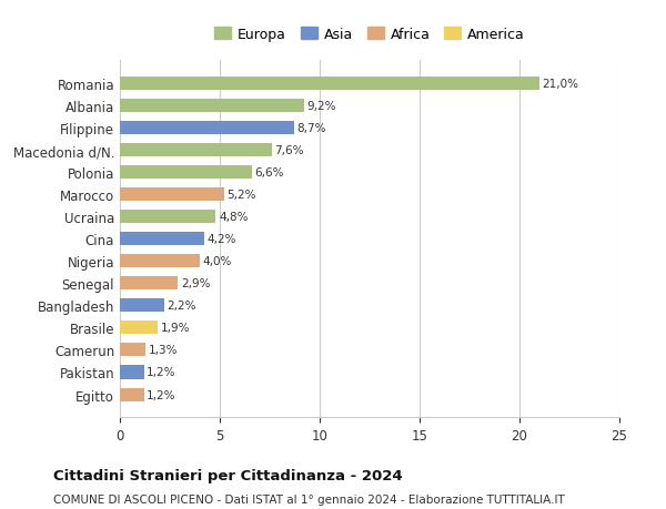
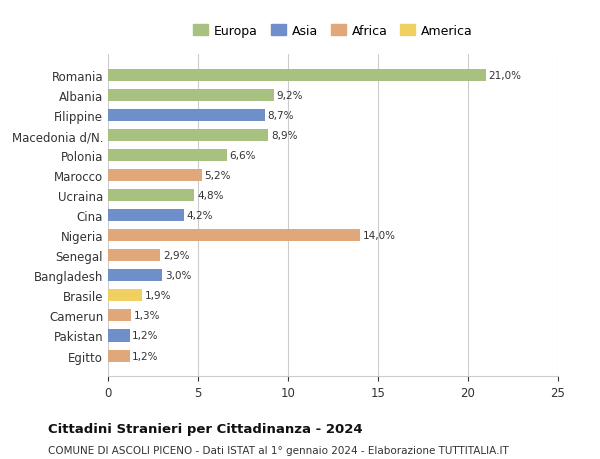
Macedonia d/N.: 7,6% -> 8,9%
Nigeria: 4,0% -> 14,0%
Bangladesh: 2,2% -> 3,0%
